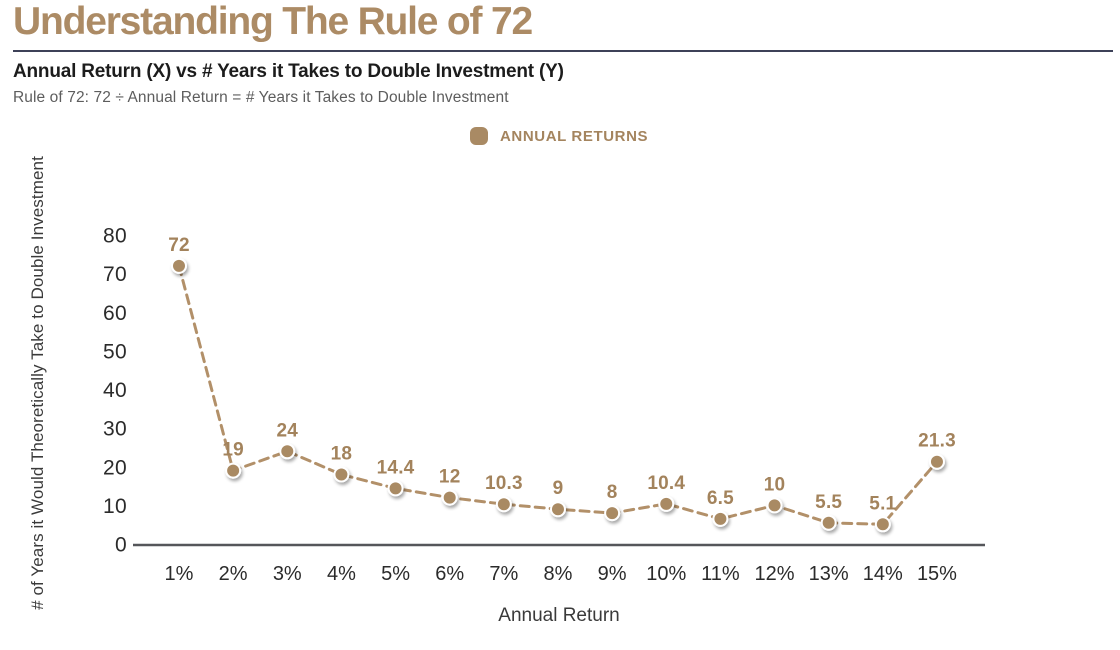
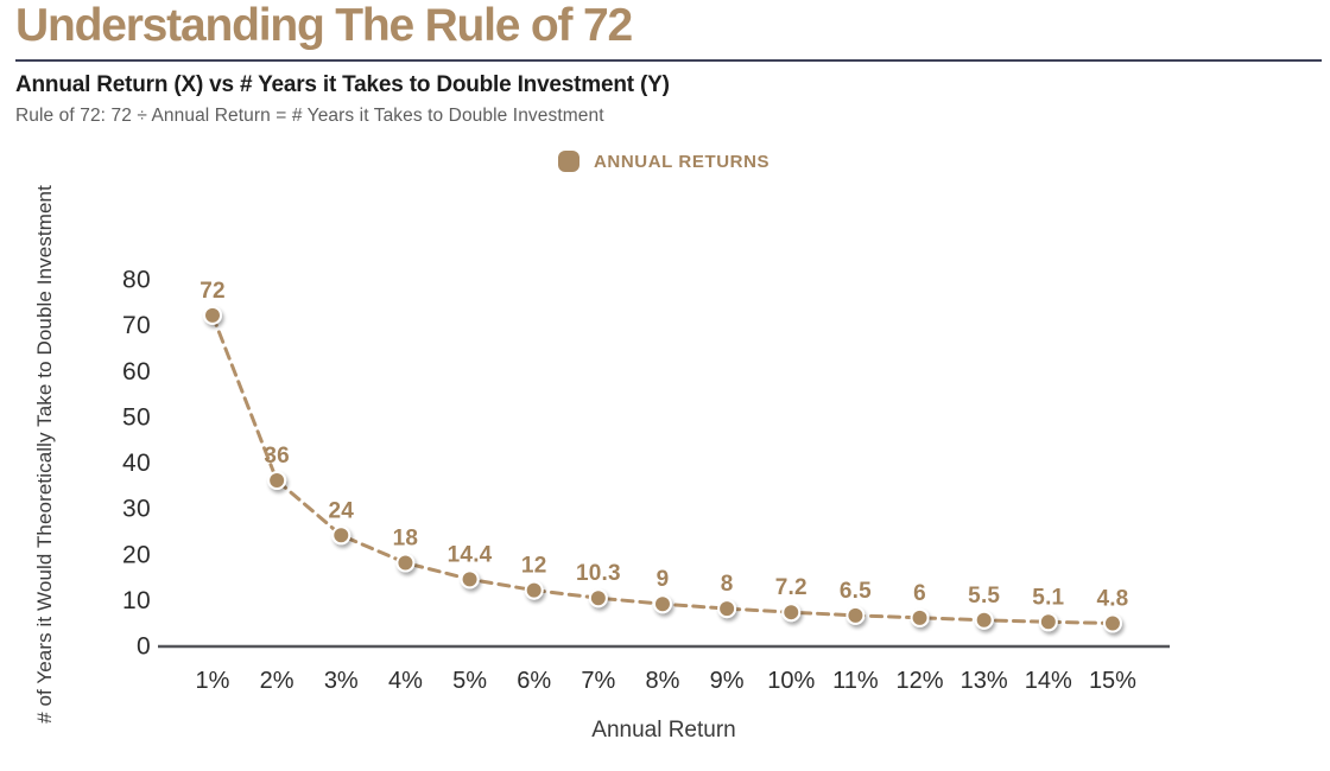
2%: 19 -> 36
10%: 10.4 -> 7.2
12%: 10 -> 6
15%: 21.3 -> 4.8
